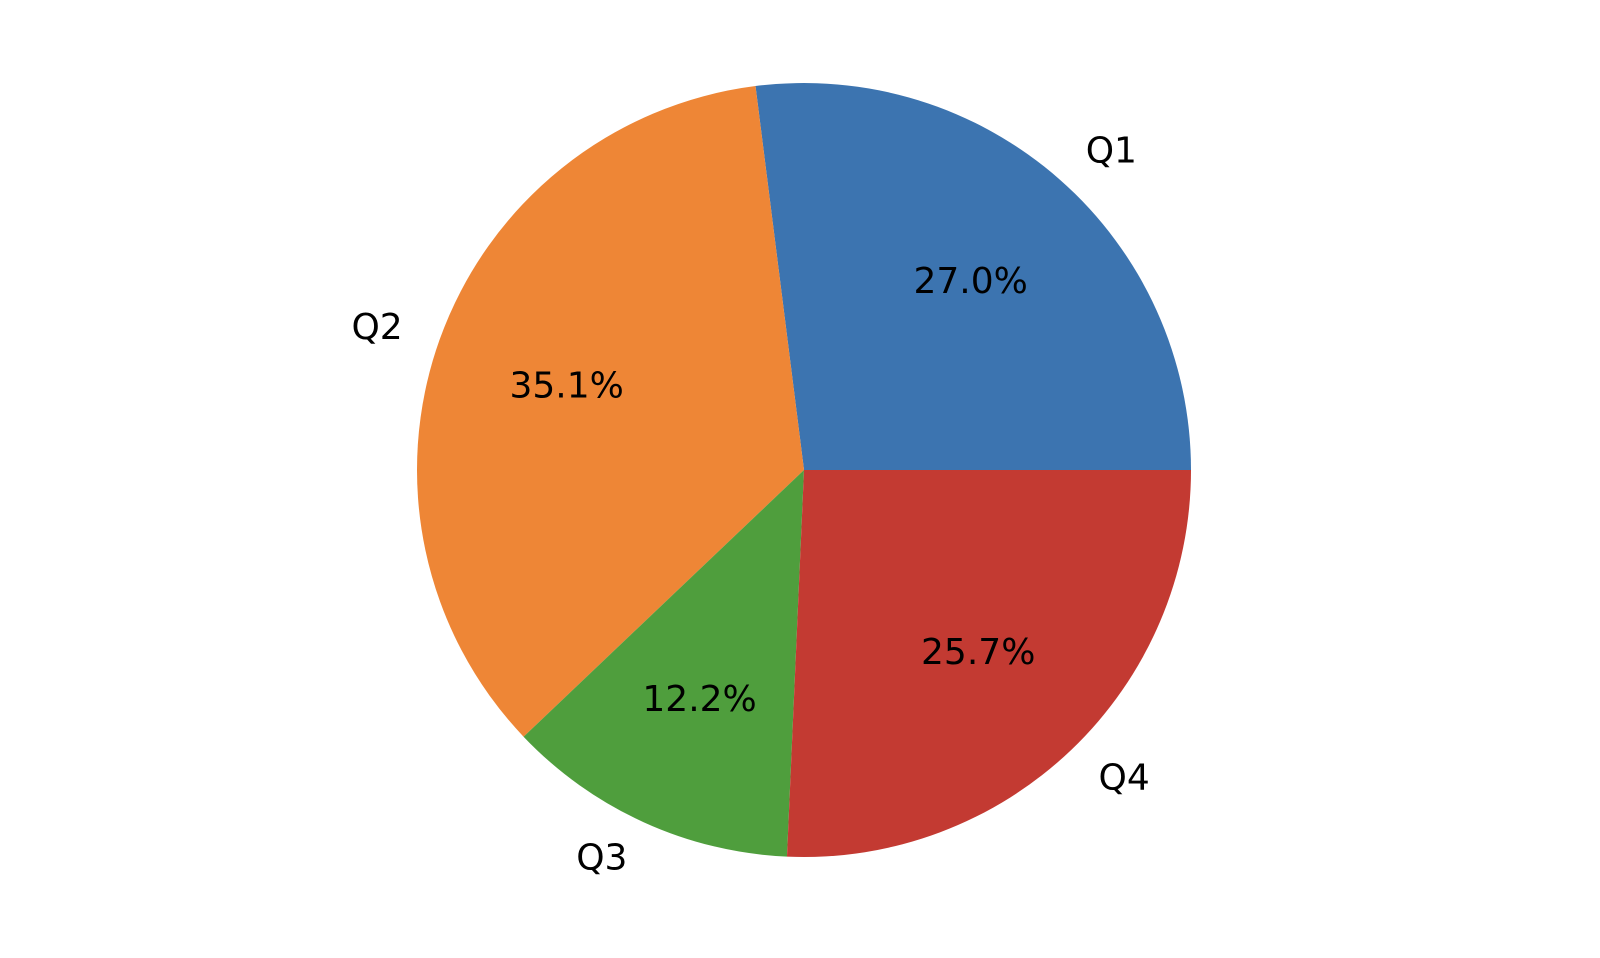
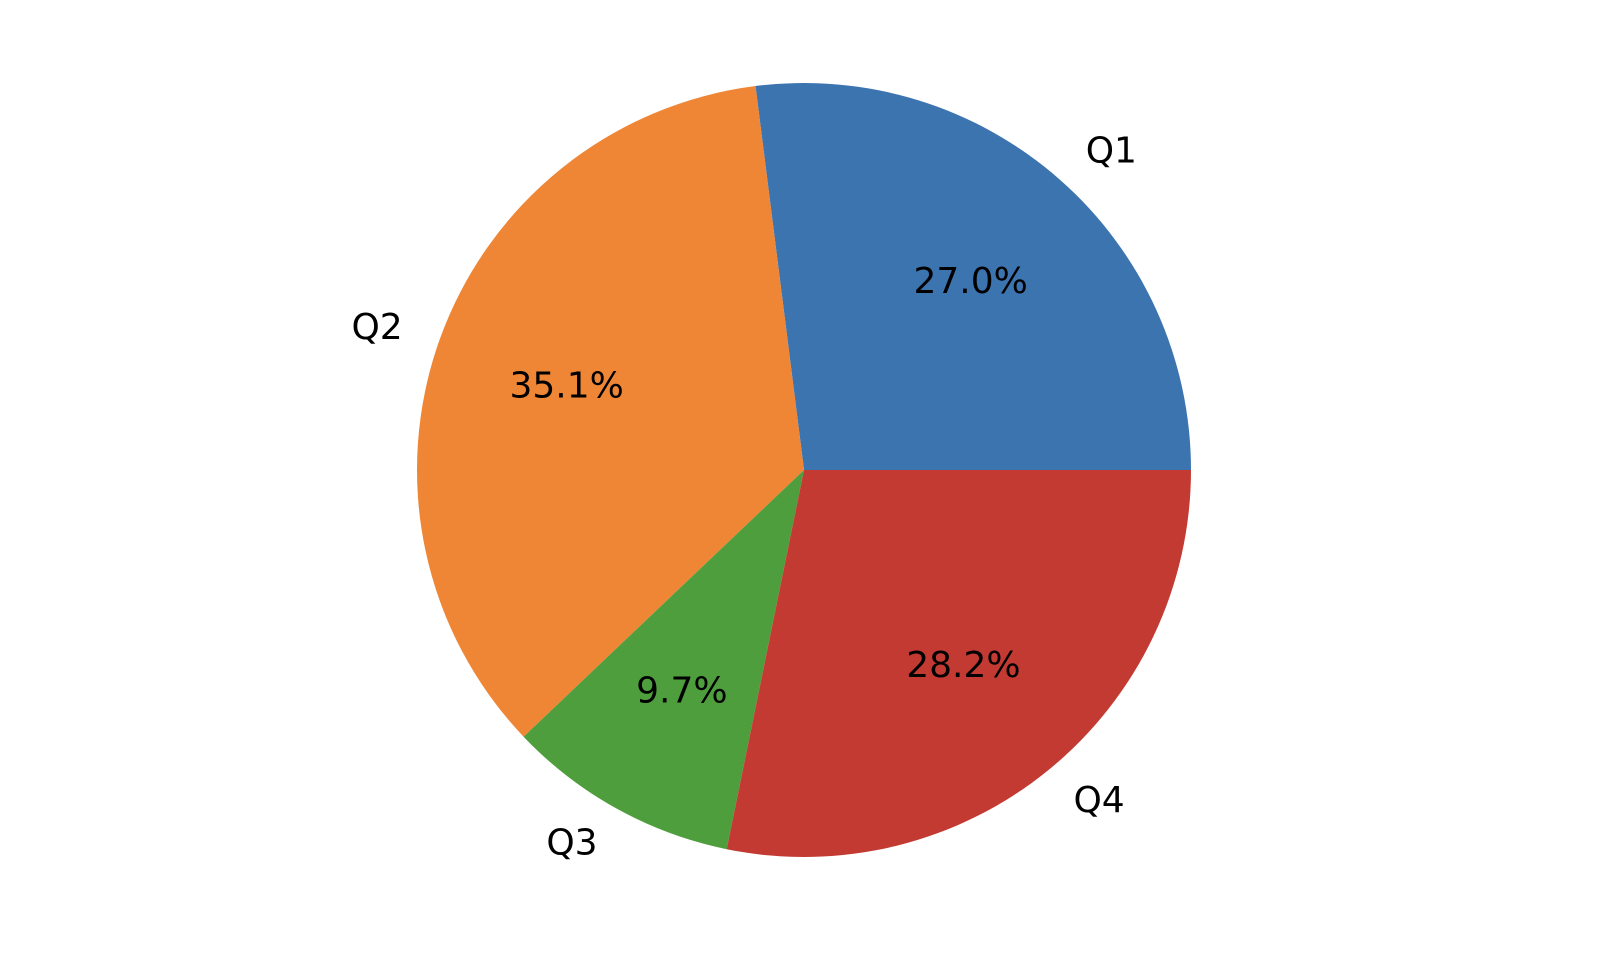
Q3: 12.2% -> 9.7%
Q4: 25.7% -> 28.2%
